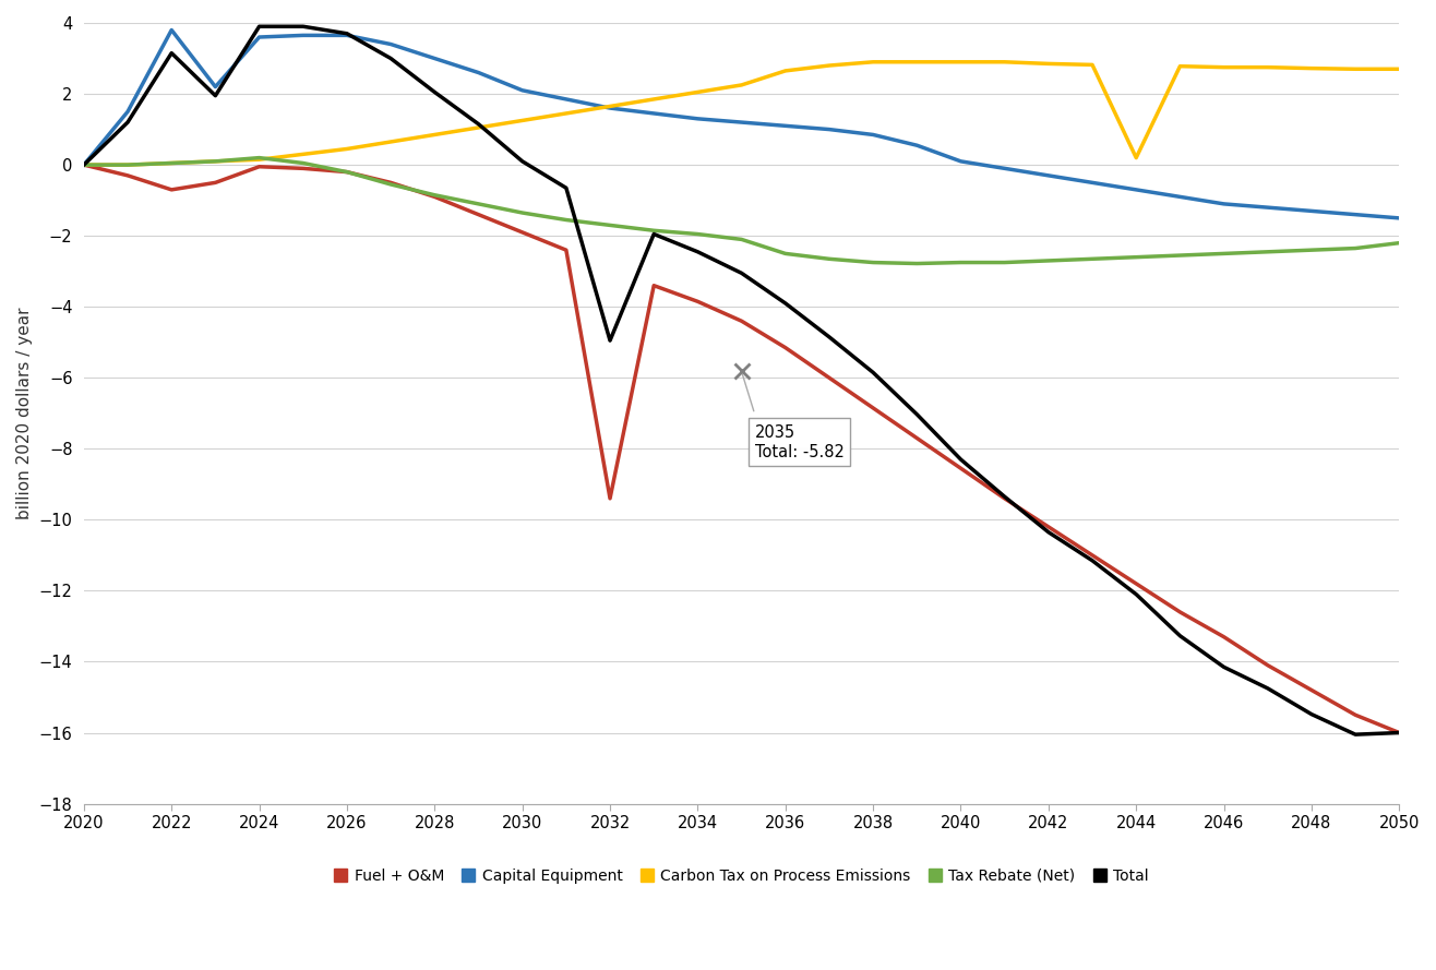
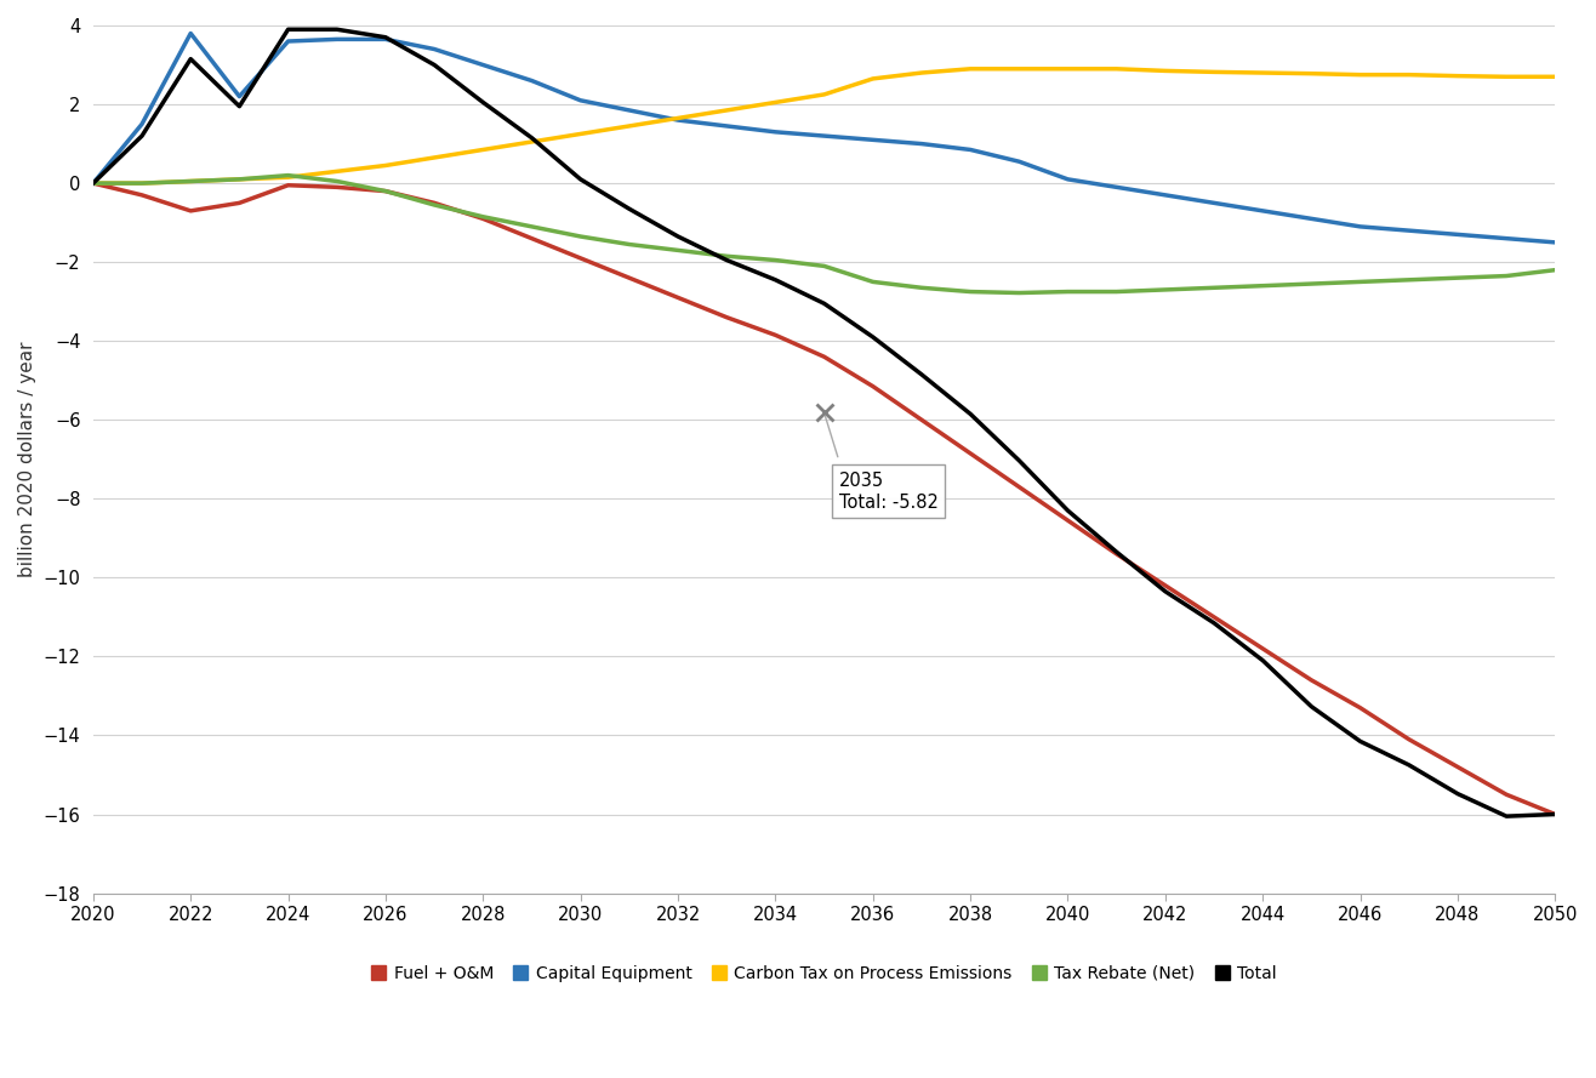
Fuel + O&M/2032: -9.40 -> -2.90
Total/2032: -4.95 -> -1.35
Carbon Tax on Process Emissions/2044: 0.20 -> 2.80
